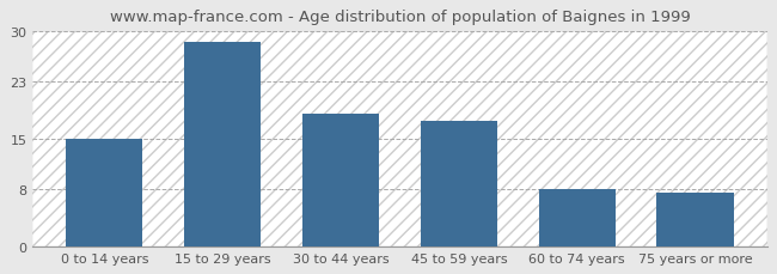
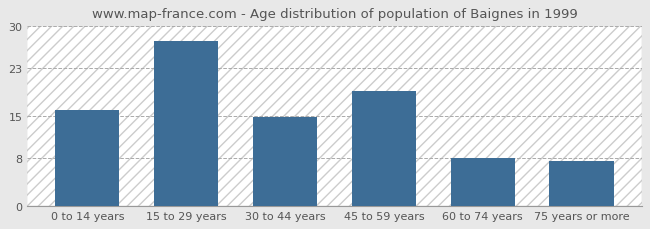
0 to 14 years: 15.0 -> 16.0
15 to 29 years: 28.5 -> 27.4
30 to 44 years: 18.5 -> 14.8
45 to 59 years: 17.5 -> 19.2
